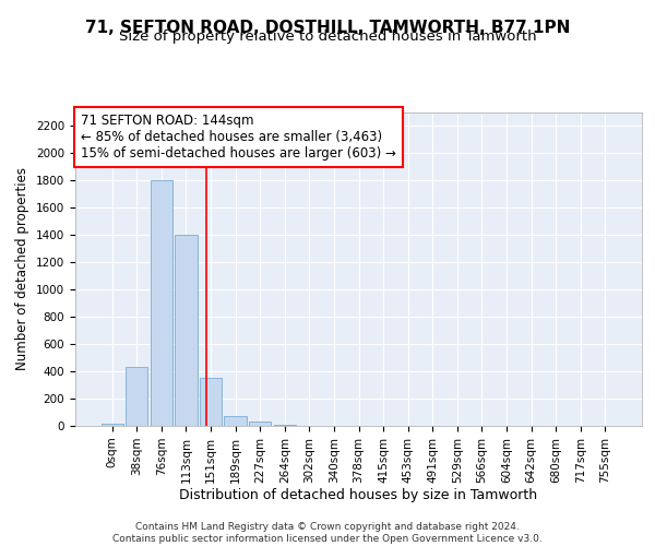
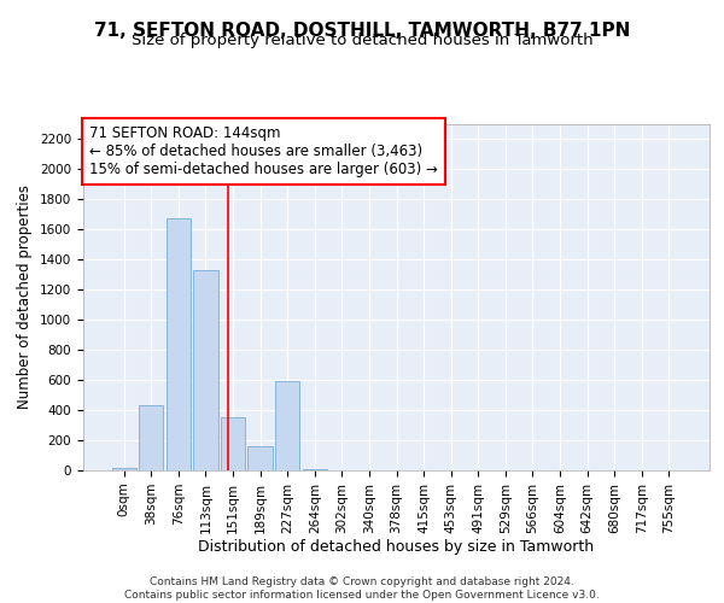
76sqm: 1800 -> 1670
113sqm: 1400 -> 1330
189sqm: 80 -> 160
227sqm: 30 -> 590
